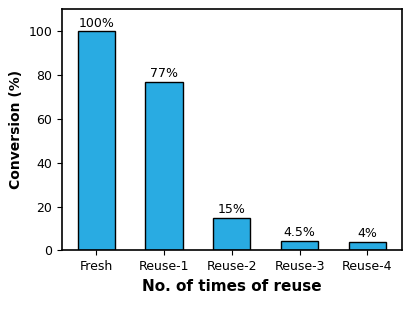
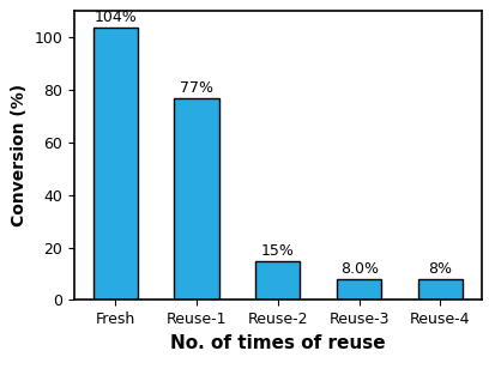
Fresh: 100% -> 104%
Reuse-3: 4% -> 8%
Reuse-4: 4% -> 8%
